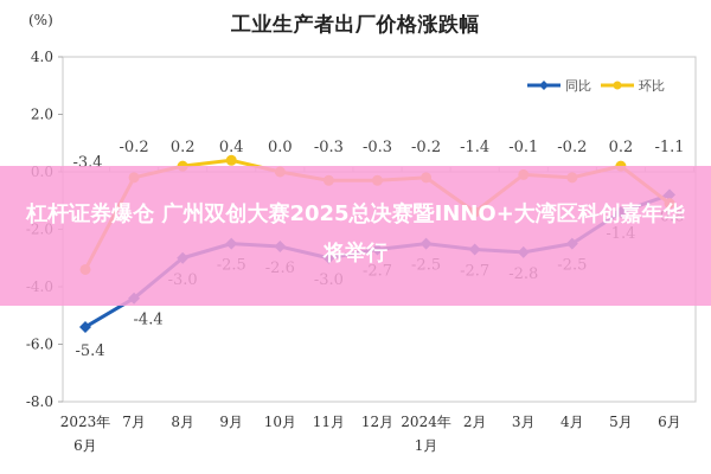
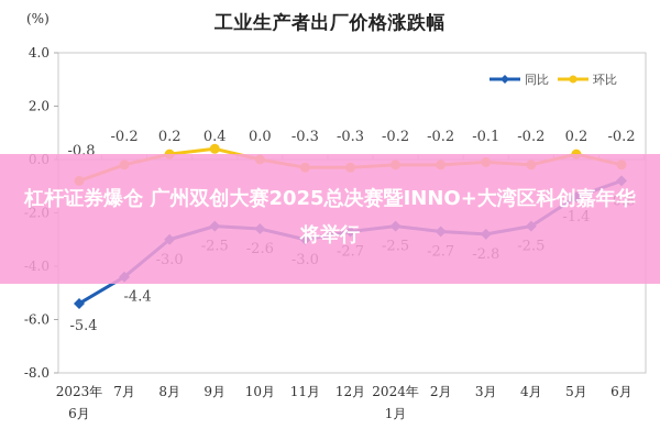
环比/2023年 6月: -3.4 -> -0.8
环比/2月: -1.4 -> -0.2
环比/6月: -1.1 -> -0.2
